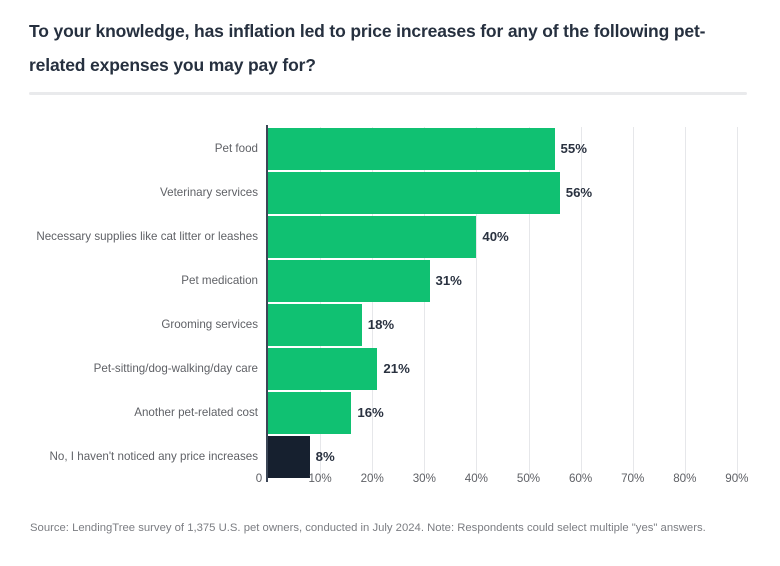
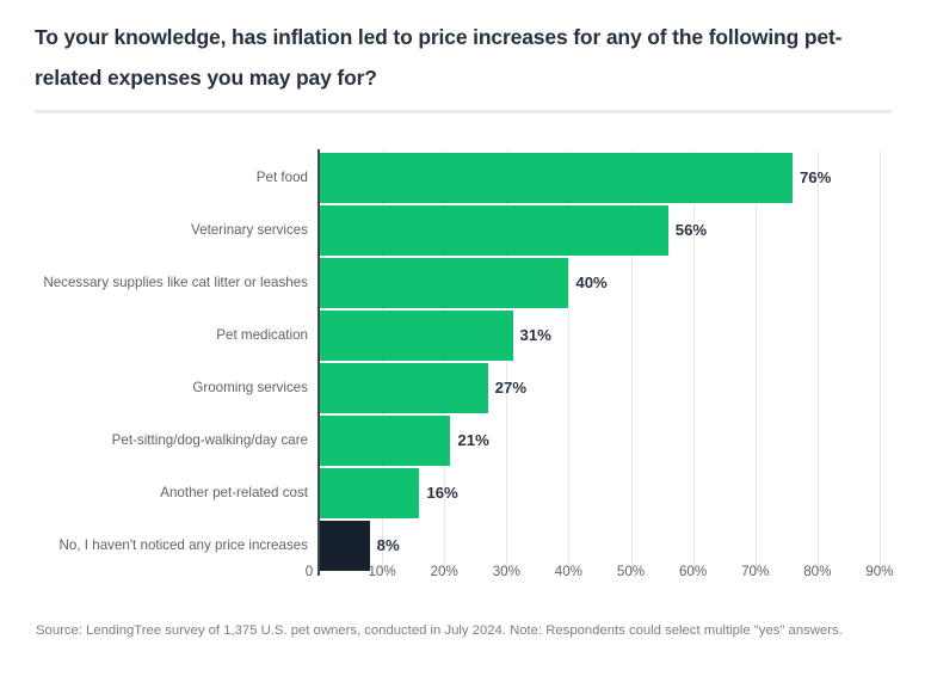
Pet food: 55% -> 76%
Grooming services: 18% -> 27%
